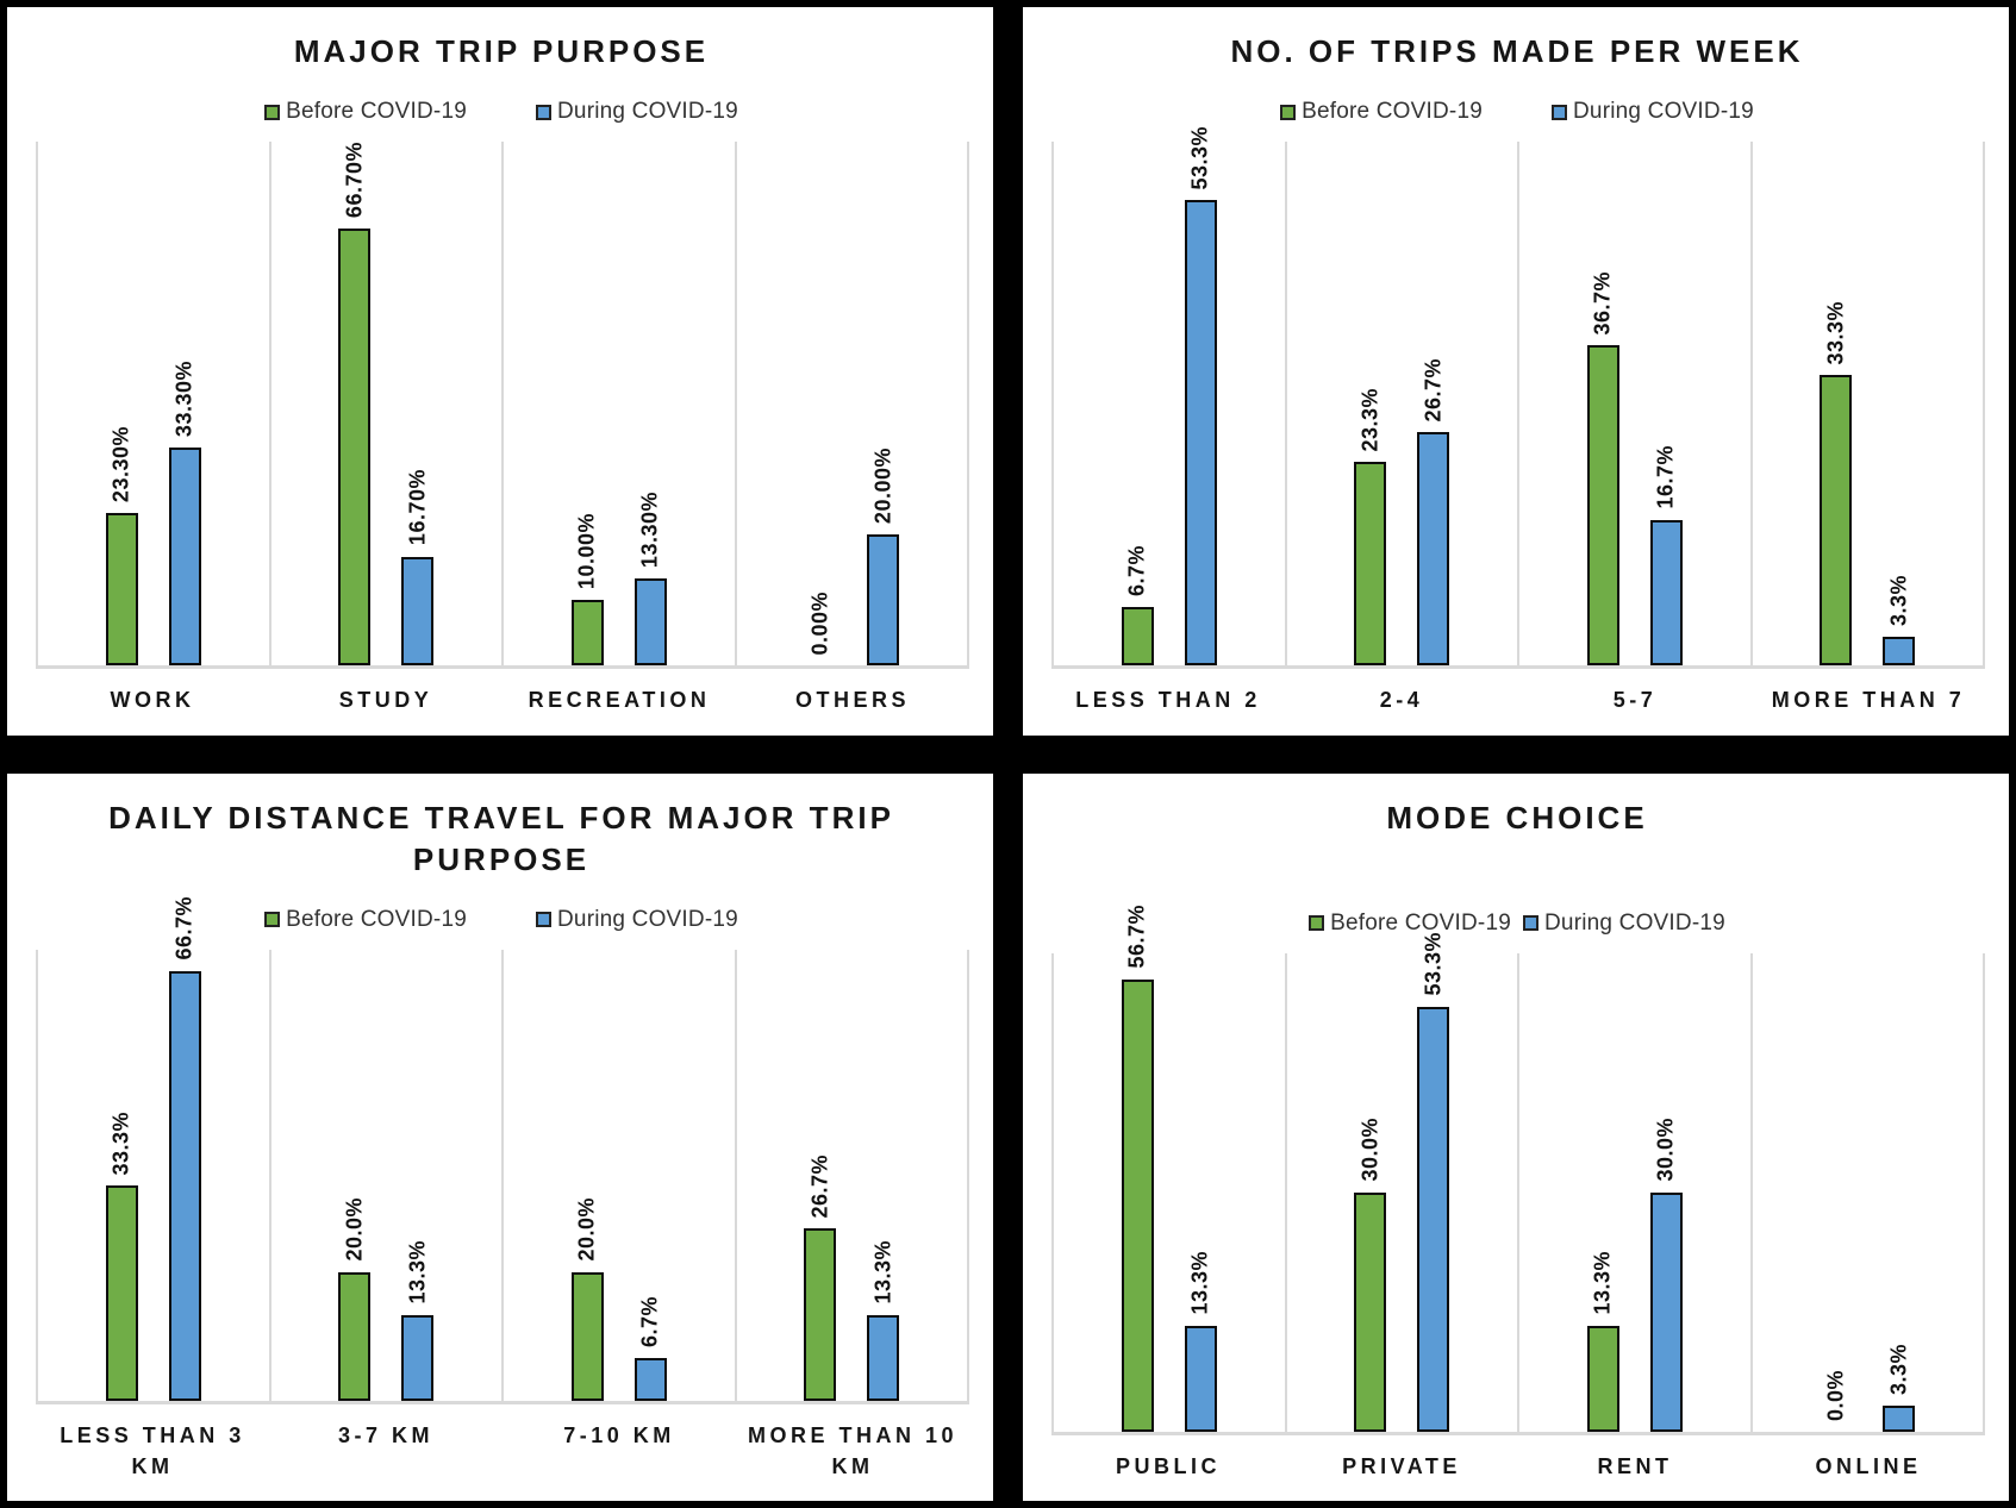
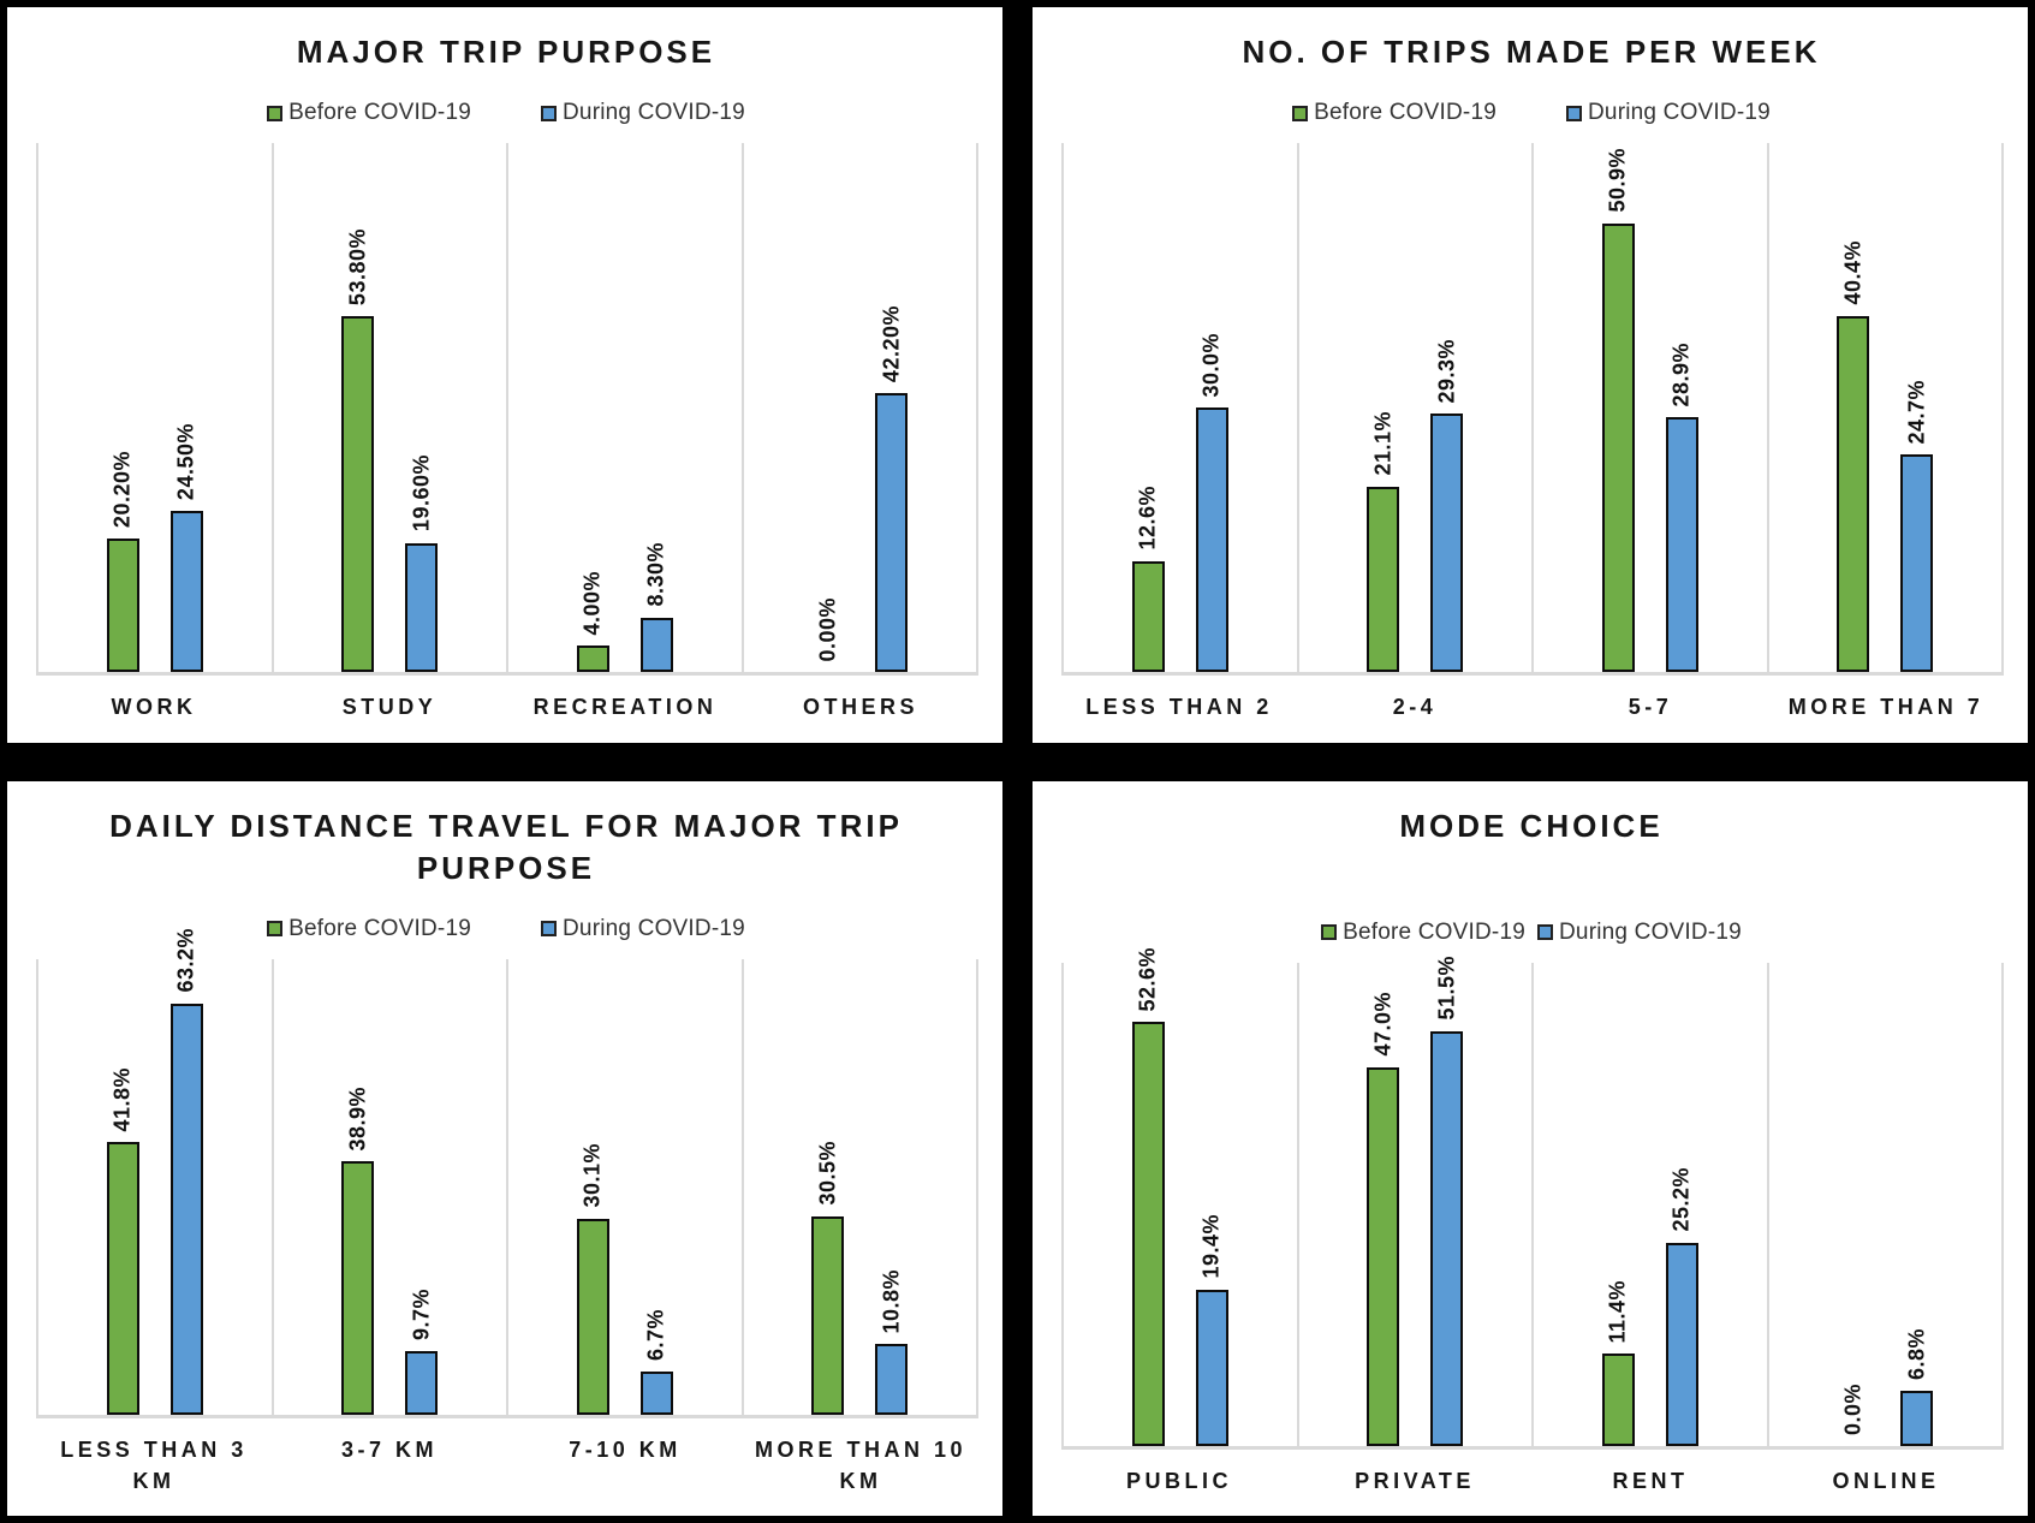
MAJOR TRIP PURPOSE/Before COVID-19/WORK: 23.30% -> 20.20%
MAJOR TRIP PURPOSE/During COVID-19/WORK: 33.30% -> 24.50%
MAJOR TRIP PURPOSE/Before COVID-19/STUDY: 66.70% -> 53.80%
MAJOR TRIP PURPOSE/During COVID-19/STUDY: 16.70% -> 19.60%
MAJOR TRIP PURPOSE/Before COVID-19/RECREATION: 10.00% -> 4.00%
MAJOR TRIP PURPOSE/During COVID-19/RECREATION: 13.30% -> 8.30%
MAJOR TRIP PURPOSE/During COVID-19/OTHERS: 20.00% -> 42.20%
NO. OF TRIPS MADE PER WEEK/Before COVID-19/LESS THAN 2: 6.7% -> 12.6%
NO. OF TRIPS MADE PER WEEK/During COVID-19/LESS THAN 2: 53.3% -> 30.0%
NO. OF TRIPS MADE PER WEEK/Before COVID-19/2-4: 23.3% -> 21.1%
NO. OF TRIPS MADE PER WEEK/During COVID-19/2-4: 26.7% -> 29.3%
NO. OF TRIPS MADE PER WEEK/Before COVID-19/5-7: 36.7% -> 50.9%
NO. OF TRIPS MADE PER WEEK/During COVID-19/5-7: 16.7% -> 28.9%
NO. OF TRIPS MADE PER WEEK/Before COVID-19/MORE THAN 7: 33.3% -> 40.4%
NO. OF TRIPS MADE PER WEEK/During COVID-19/MORE THAN 7: 3.3% -> 24.7%
DAILY DISTANCE TRAVEL FOR MAJOR TRIP PURPOSE/Before COVID-19/LESS THAN 3 KM: 33.3% -> 41.8%
DAILY DISTANCE TRAVEL FOR MAJOR TRIP PURPOSE/During COVID-19/LESS THAN 3 KM: 66.7% -> 63.2%
DAILY DISTANCE TRAVEL FOR MAJOR TRIP PURPOSE/Before COVID-19/3-7 KM: 20.0% -> 38.9%
DAILY DISTANCE TRAVEL FOR MAJOR TRIP PURPOSE/During COVID-19/3-7 KM: 13.3% -> 9.7%
DAILY DISTANCE TRAVEL FOR MAJOR TRIP PURPOSE/Before COVID-19/7-10 KM: 20.0% -> 30.1%
DAILY DISTANCE TRAVEL FOR MAJOR TRIP PURPOSE/Before COVID-19/MORE THAN 10 KM: 26.7% -> 30.5%
DAILY DISTANCE TRAVEL FOR MAJOR TRIP PURPOSE/During COVID-19/MORE THAN 10 KM: 13.3% -> 10.8%
MODE CHOICE/Before COVID-19/PUBLIC: 56.7% -> 52.6%
MODE CHOICE/During COVID-19/PUBLIC: 13.3% -> 19.4%
MODE CHOICE/Before COVID-19/PRIVATE: 30.0% -> 47.0%
MODE CHOICE/During COVID-19/PRIVATE: 53.3% -> 51.5%
MODE CHOICE/Before COVID-19/RENT: 13.3% -> 11.4%
MODE CHOICE/During COVID-19/RENT: 30.0% -> 25.2%
MODE CHOICE/During COVID-19/ONLINE: 3.3% -> 6.8%
